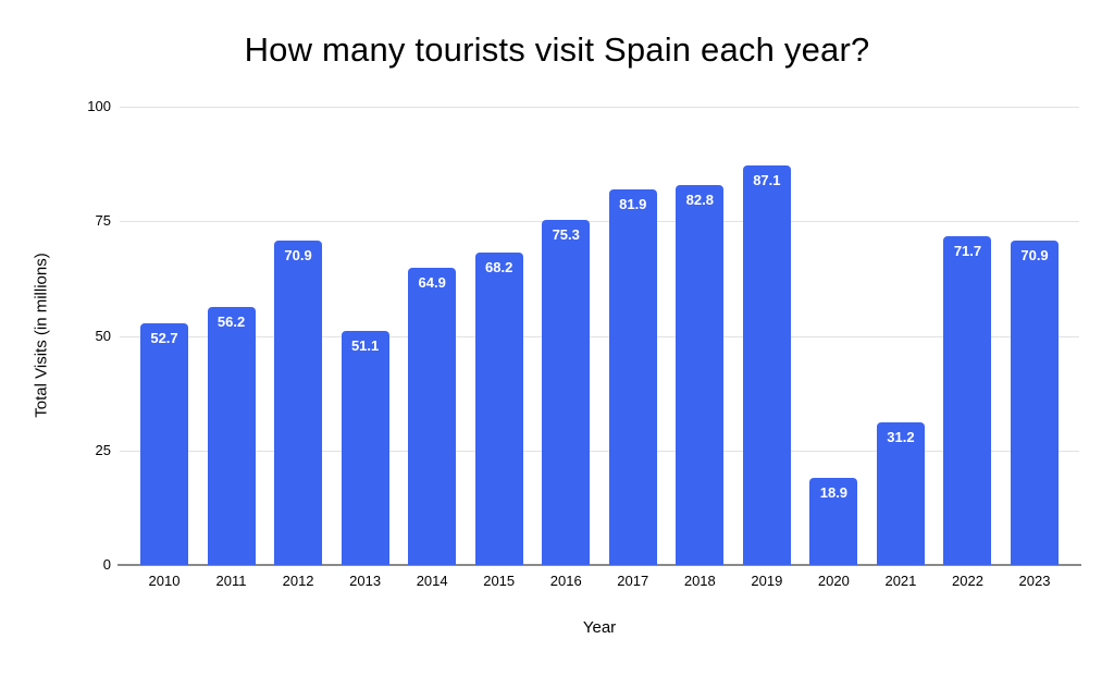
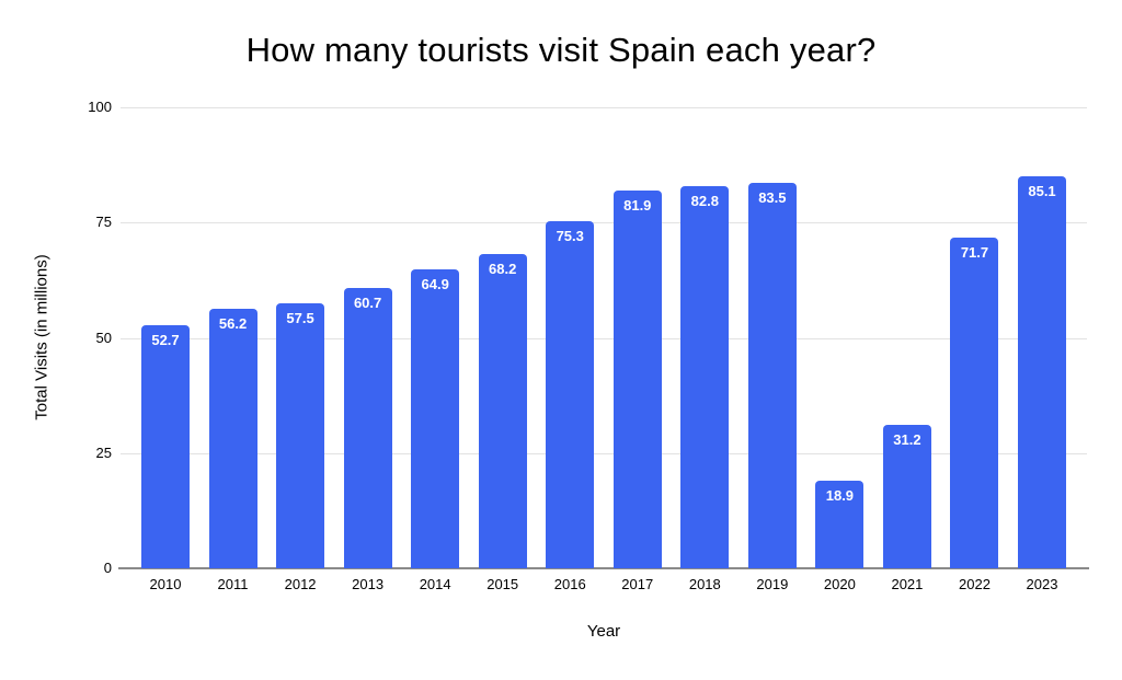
2012: 70.9 -> 57.5
2013: 51.1 -> 60.7
2019: 87.1 -> 83.5
2023: 70.9 -> 85.1
